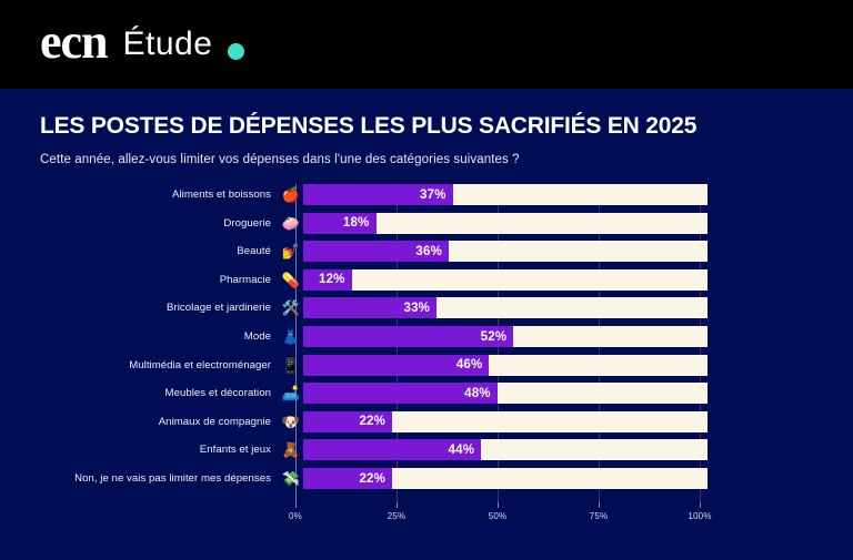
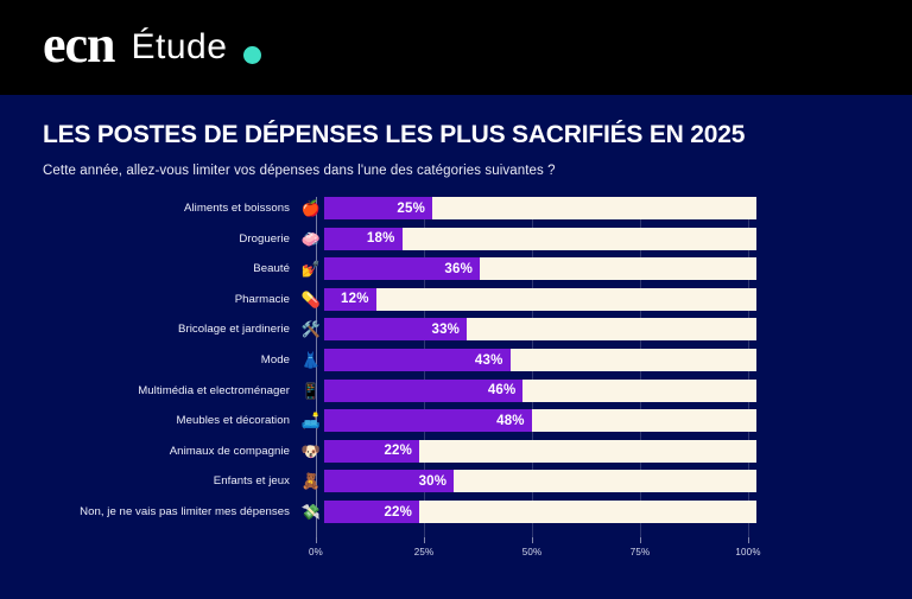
Aliments et boissons: 37% -> 25%
Mode: 52% -> 43%
Enfants et jeux: 44% -> 30%
